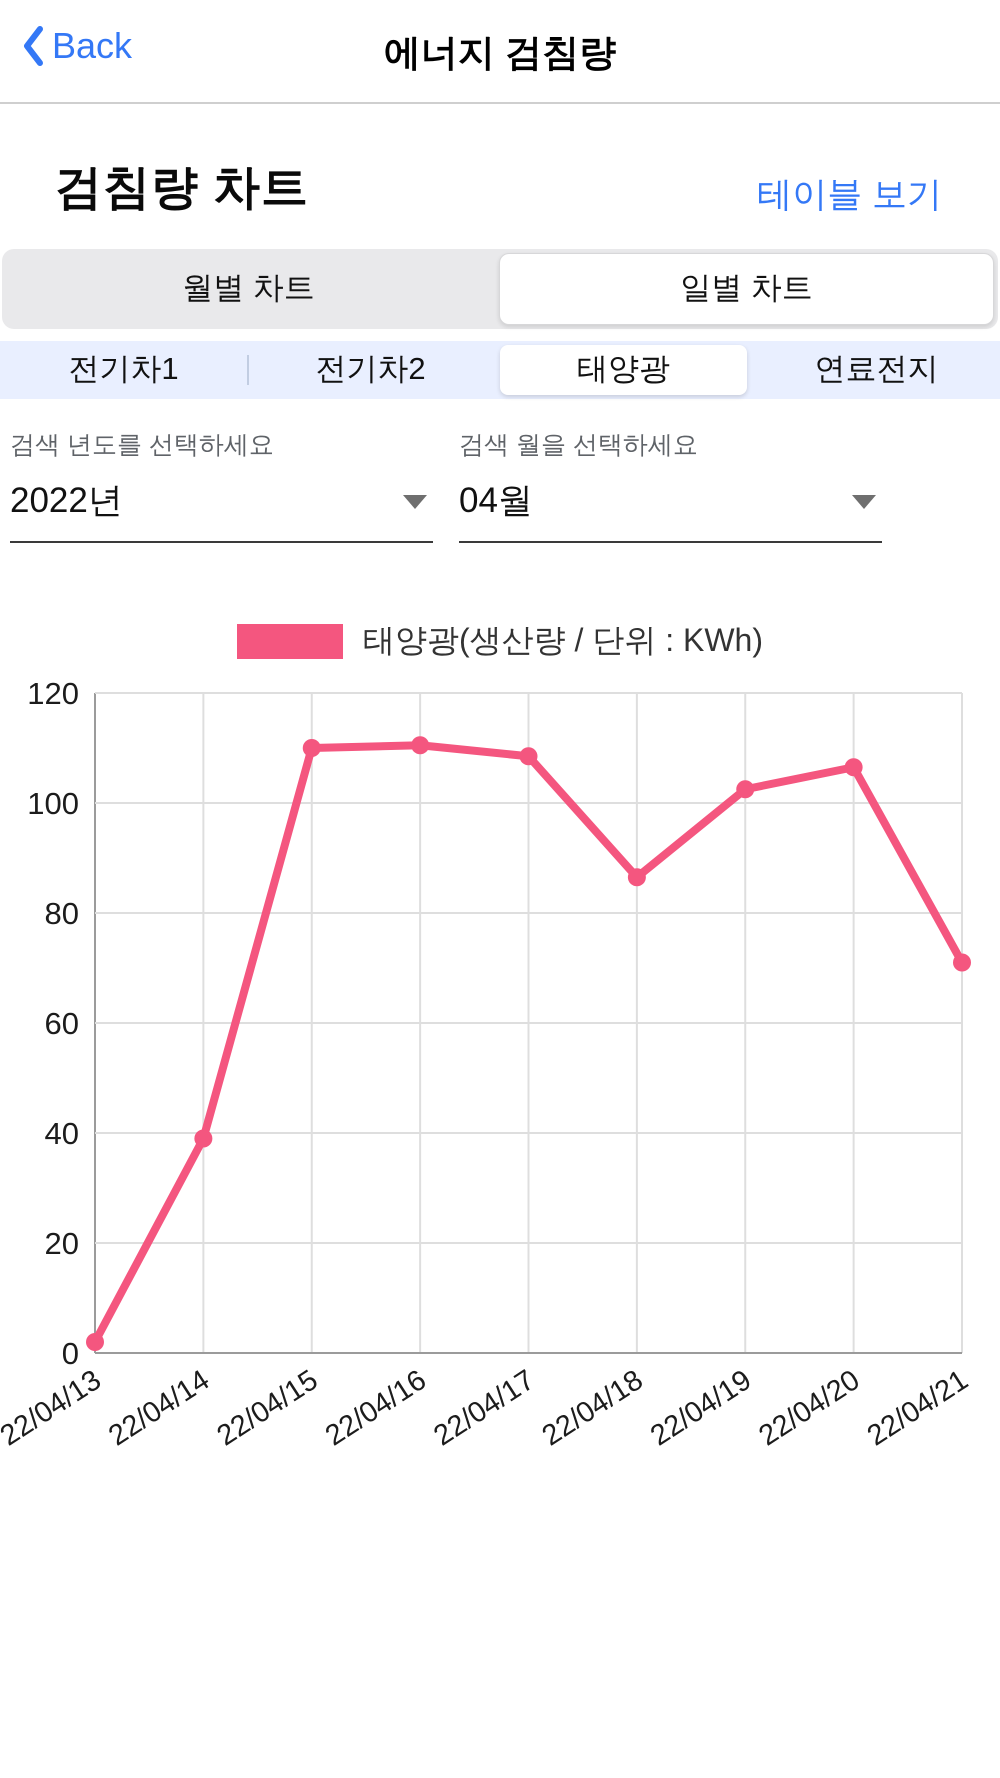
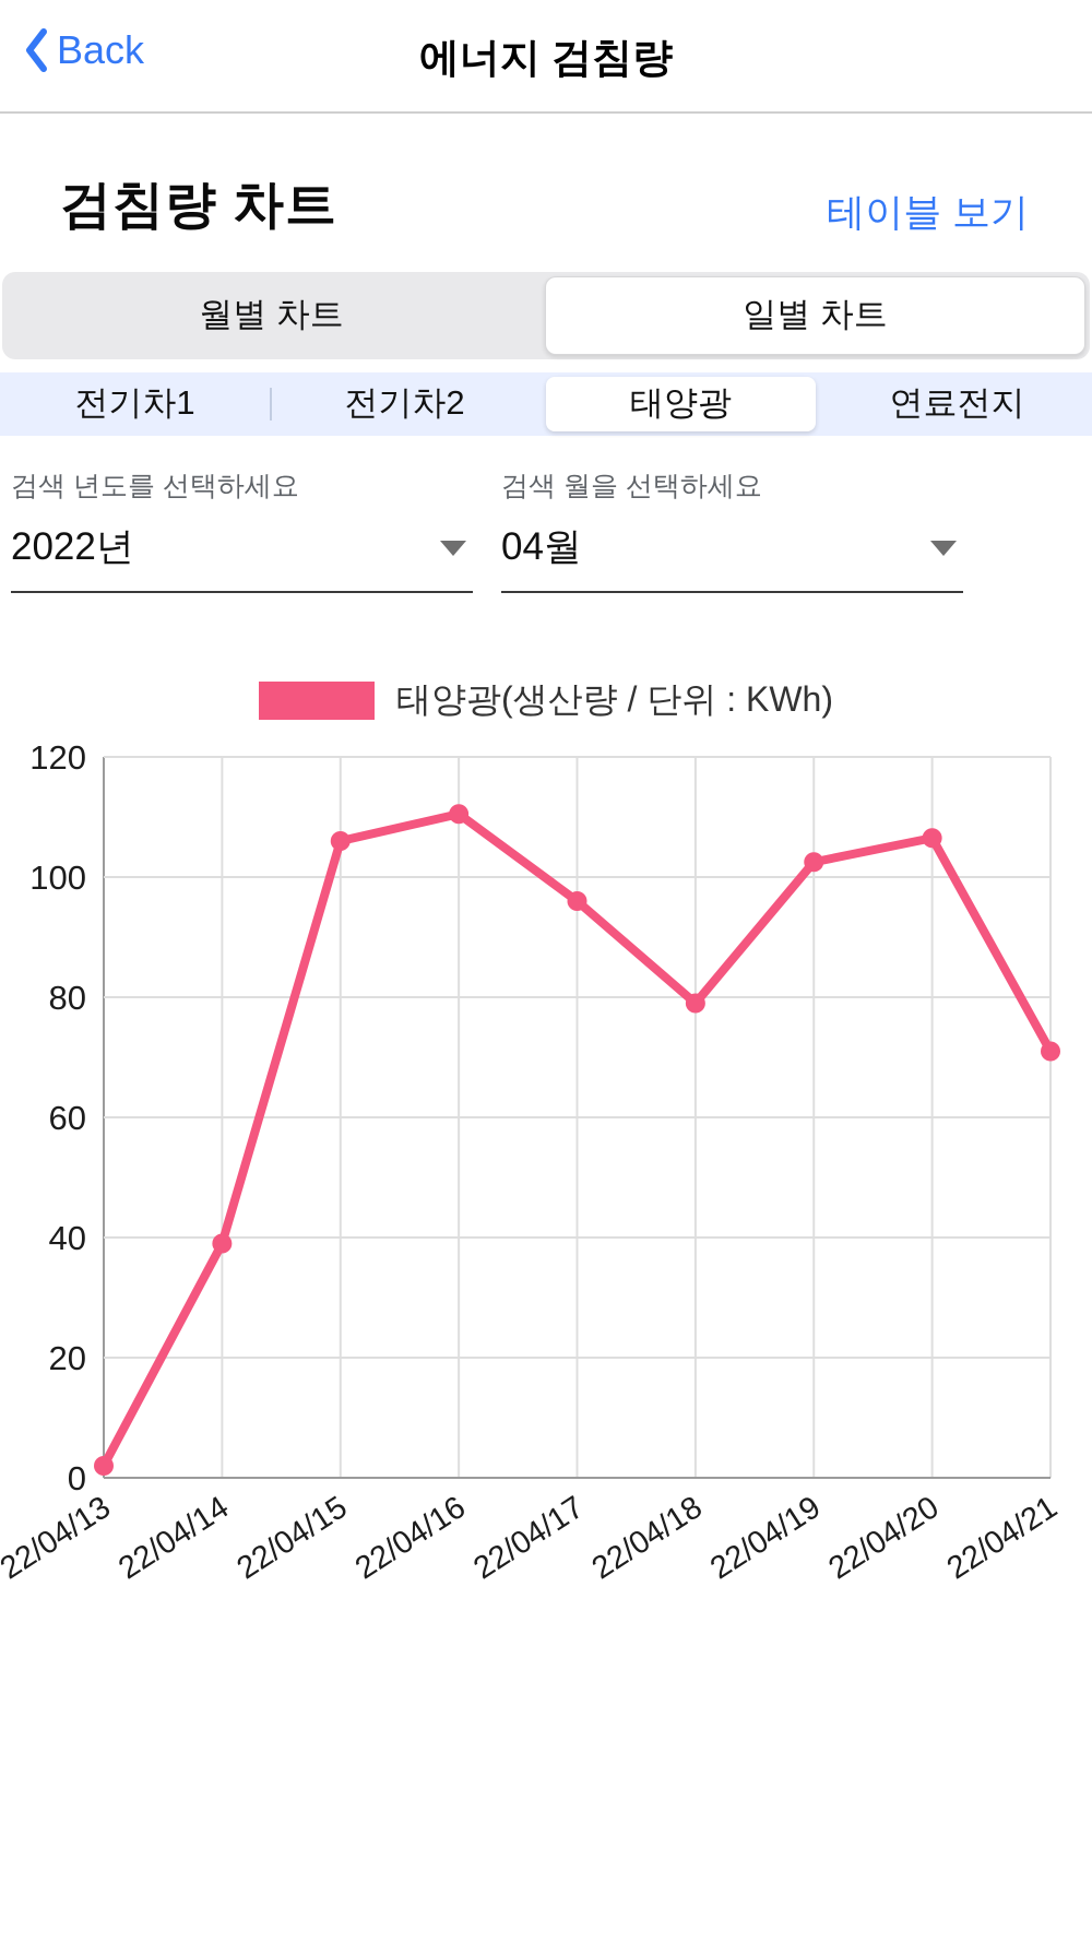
22/04/15: 110 -> 106
22/04/17: 108 -> 96
22/04/18: 86 -> 79
